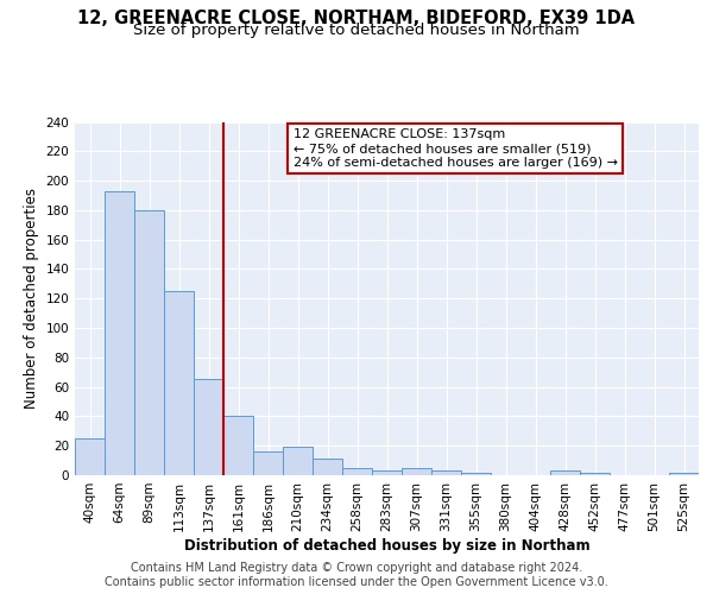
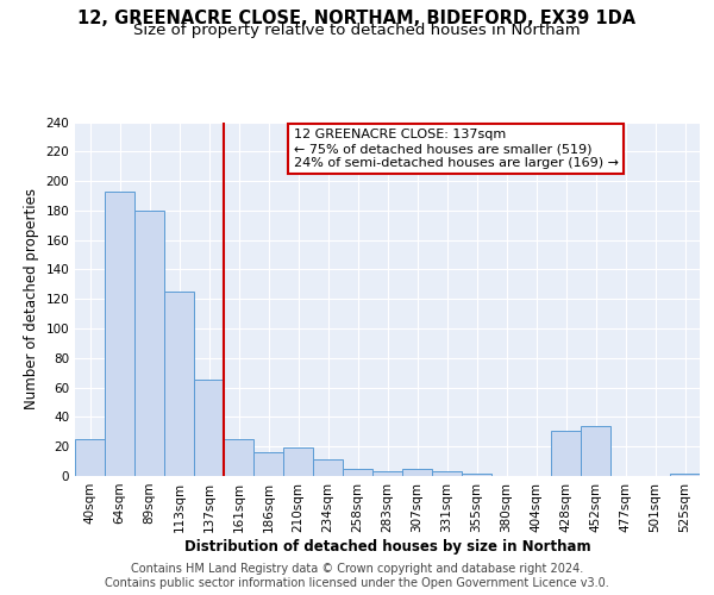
161sqm: 40 -> 25
428sqm: 3 -> 31
452sqm: 2 -> 34
